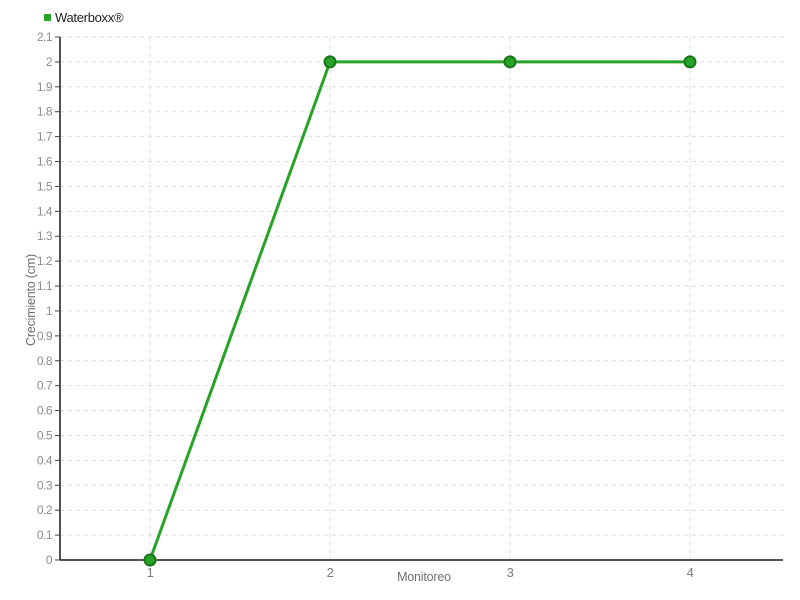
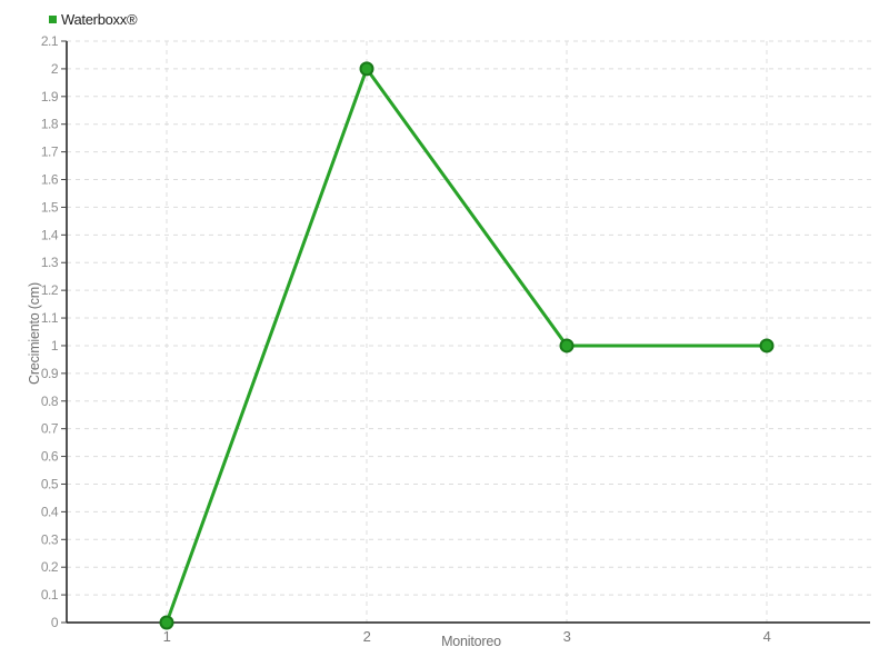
3: 2 -> 1
4: 2 -> 1
